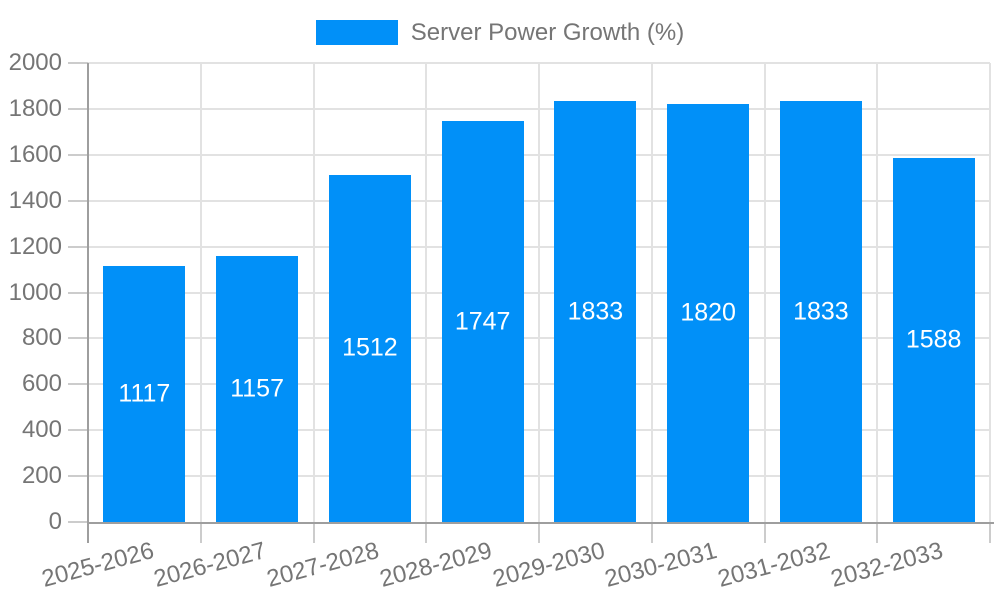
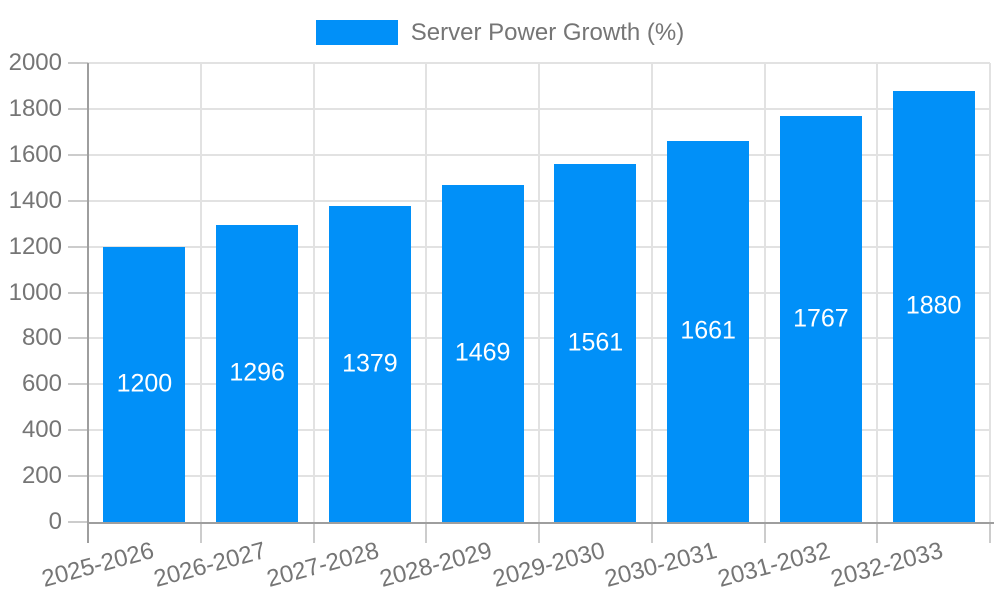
2025-2026: 1117 -> 1200
2026-2027: 1157 -> 1296
2027-2028: 1512 -> 1379
2028-2029: 1747 -> 1469
2029-2030: 1833 -> 1561
2030-2031: 1820 -> 1661
2031-2032: 1833 -> 1767
2032-2033: 1588 -> 1880
